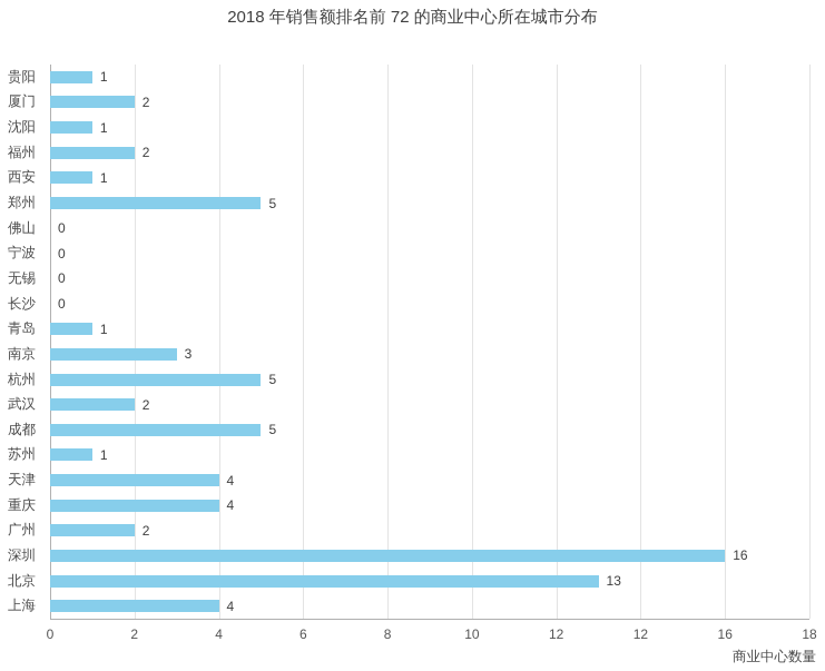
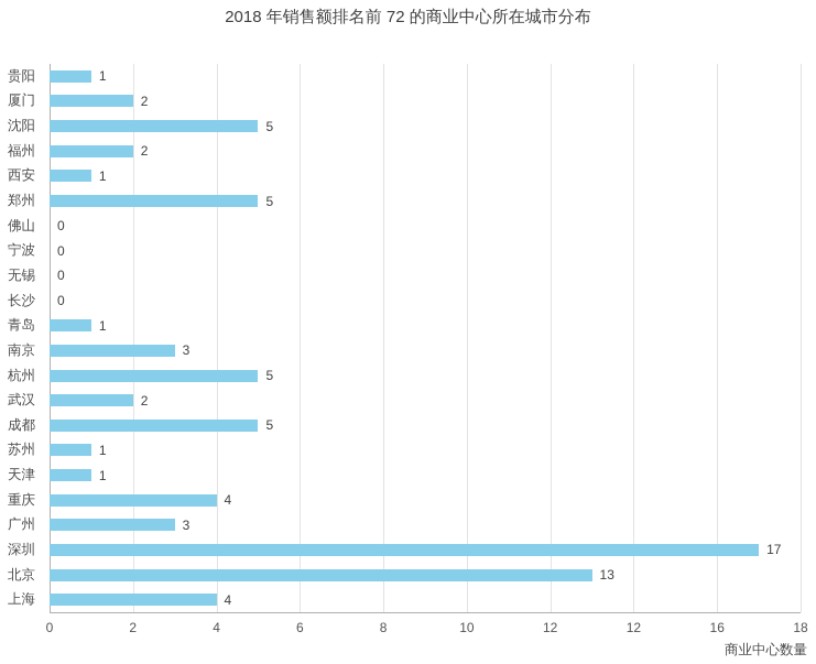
沈阳: 1 -> 5
天津: 4 -> 1
广州: 2 -> 3
深圳: 16 -> 17
